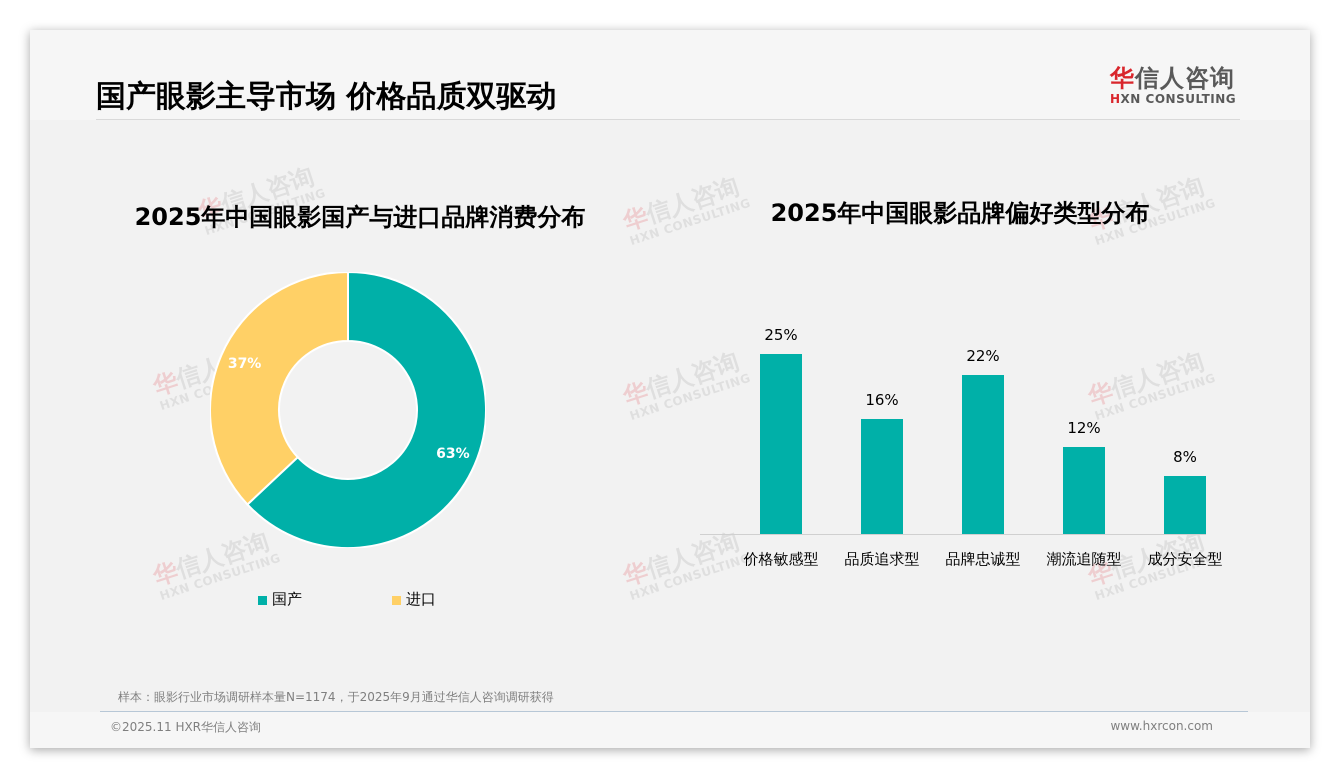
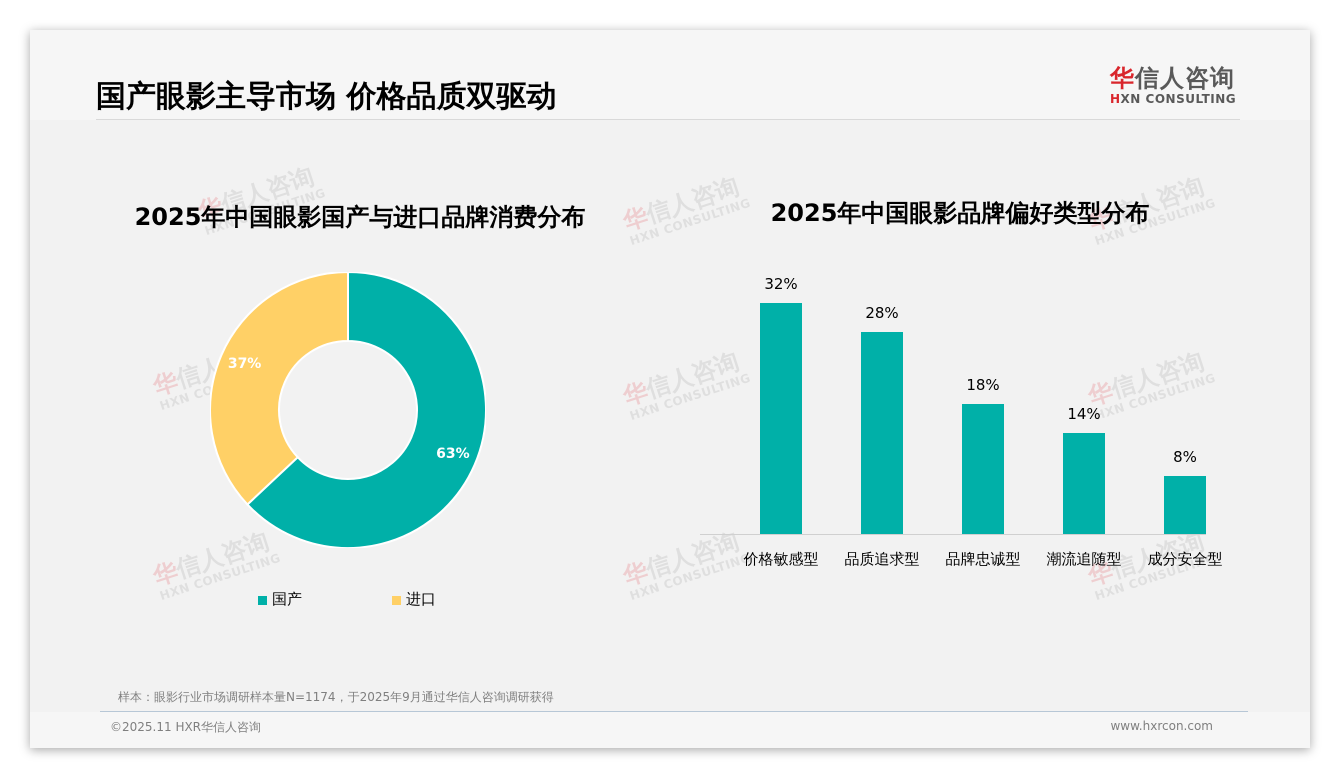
2025年中国眼影品牌偏好类型分布/价格敏感型: 25% -> 32%
2025年中国眼影品牌偏好类型分布/品质追求型: 16% -> 28%
2025年中国眼影品牌偏好类型分布/品牌忠诚型: 22% -> 18%
2025年中国眼影品牌偏好类型分布/潮流追随型: 12% -> 14%
